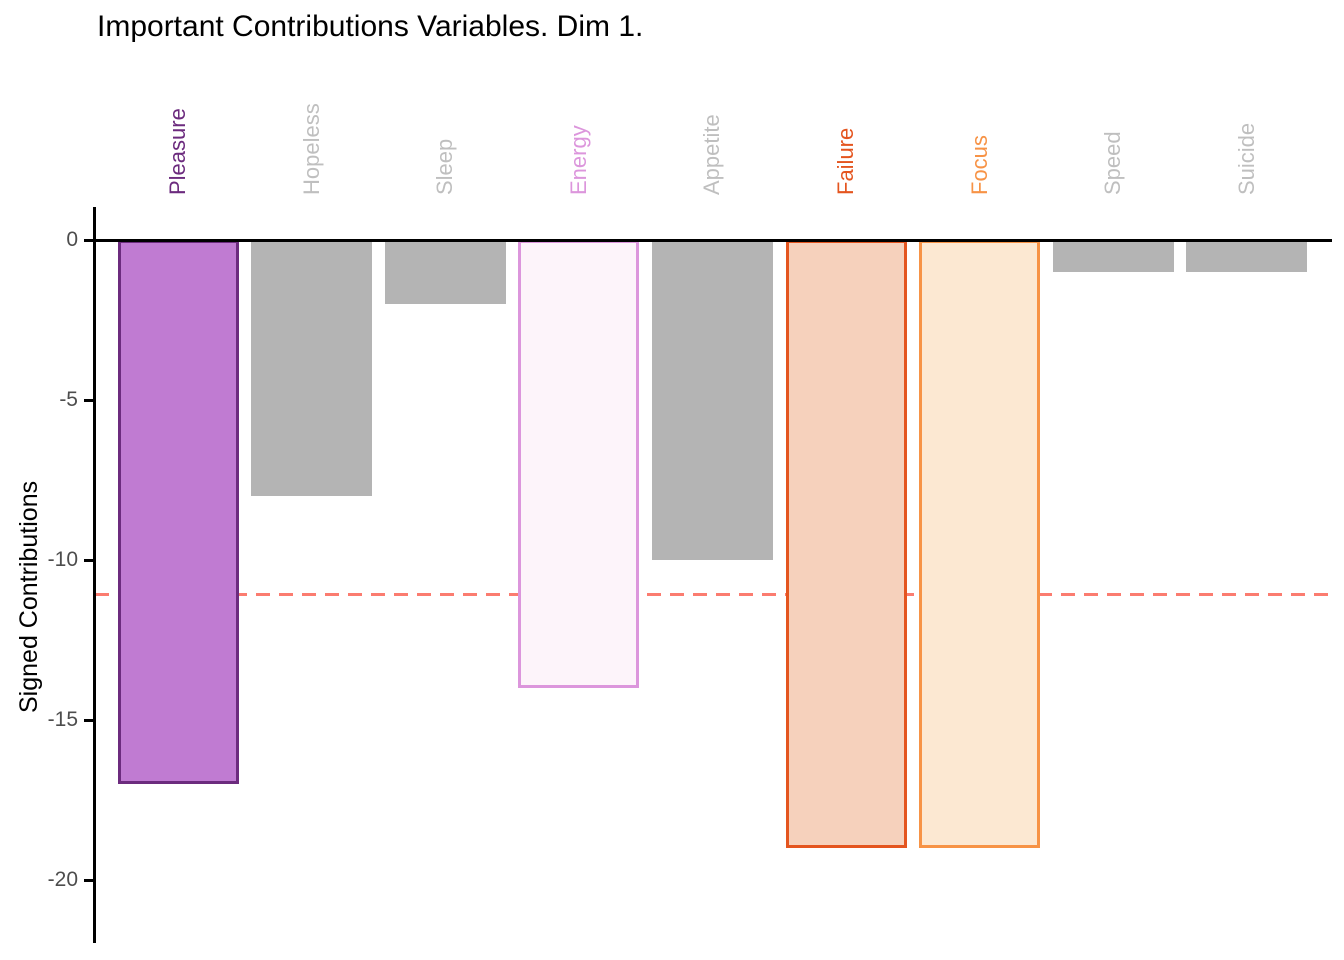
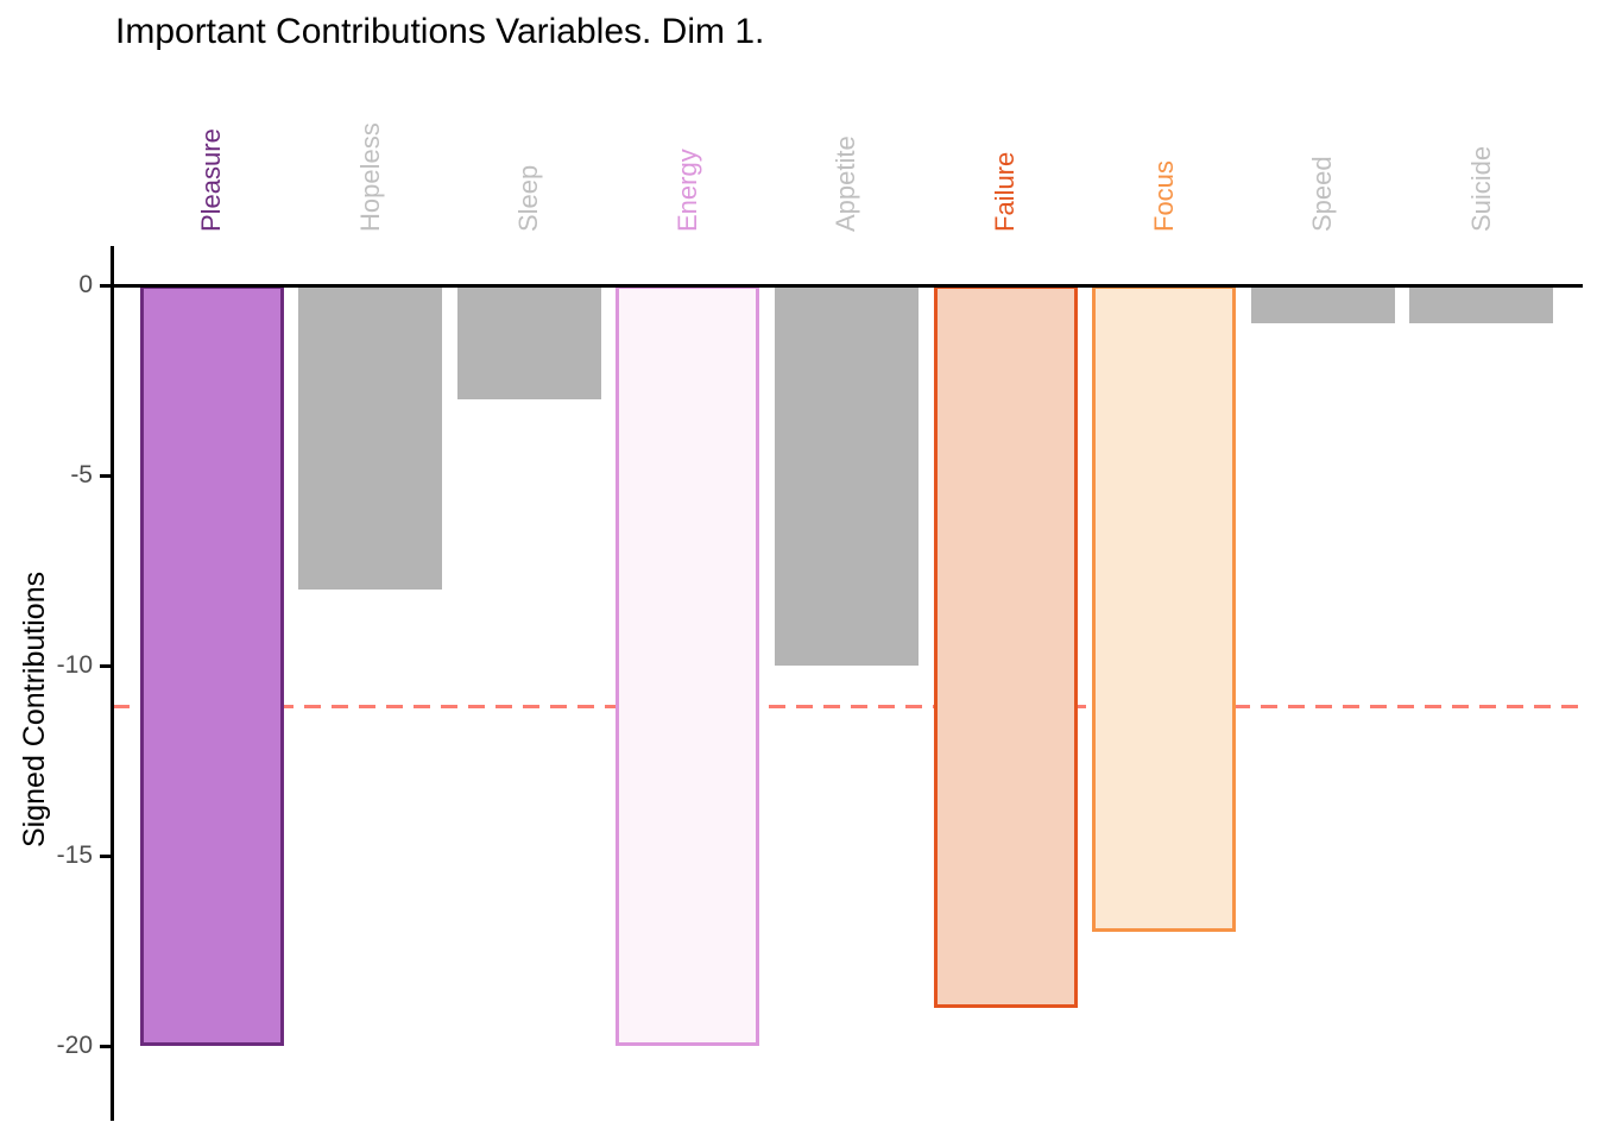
Pleasure: -17 -> -20
Sleep: -2 -> -3
Energy: -14 -> -20
Focus: -19 -> -17
